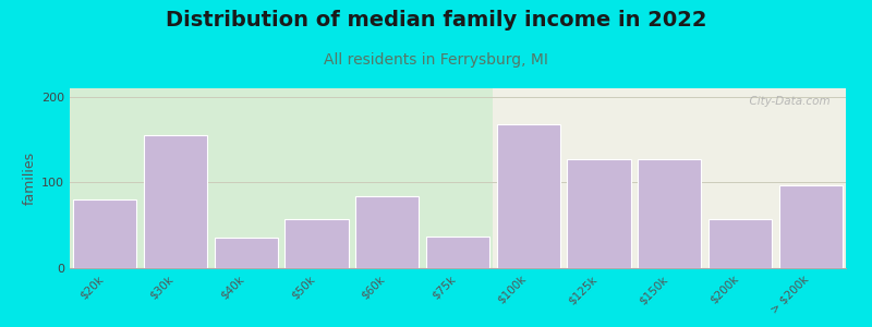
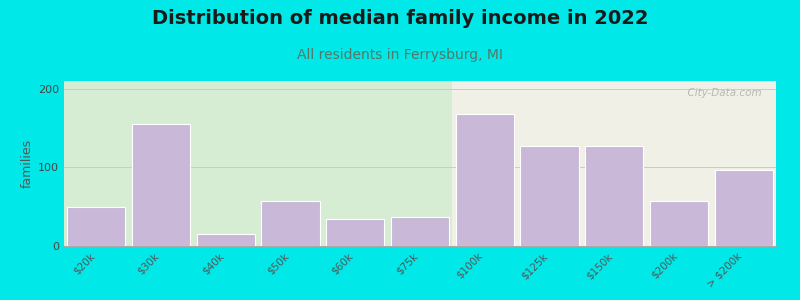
$20k: 80 -> 50
$40k: 36 -> 15
$60k: 84 -> 35
